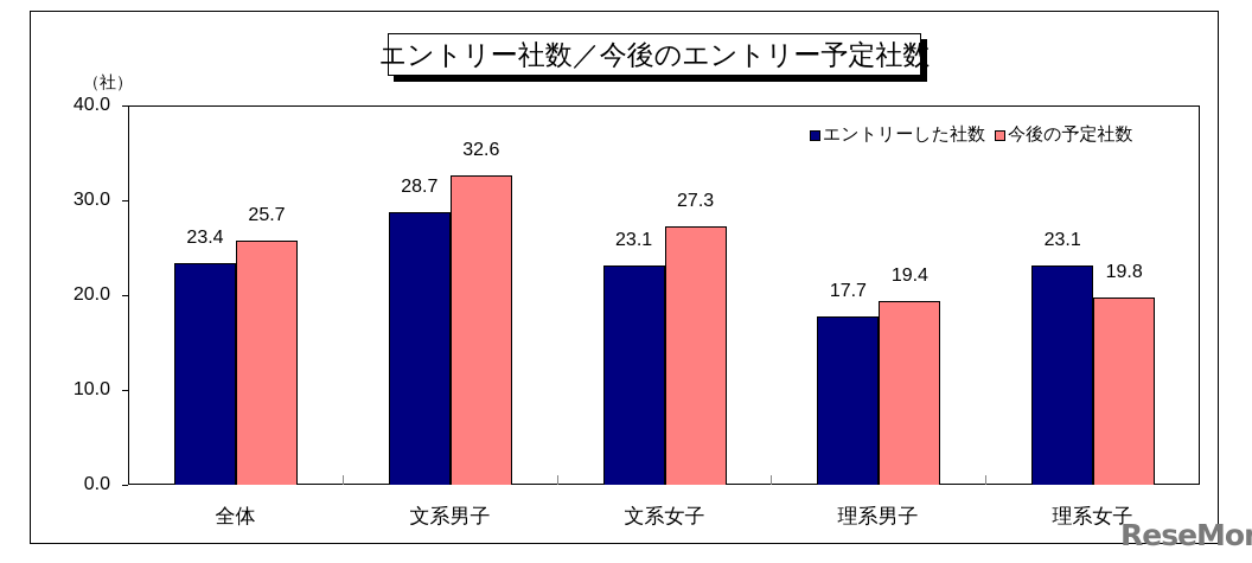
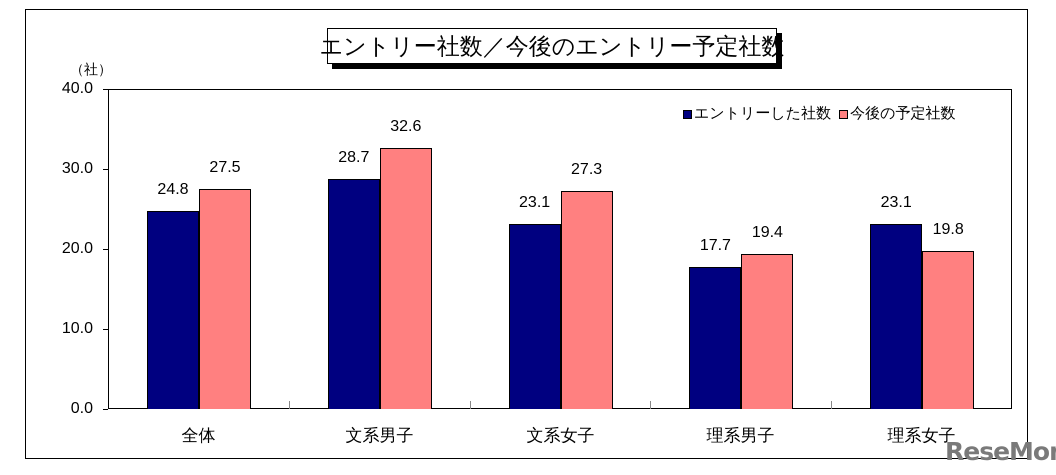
エントリーした社数/全体: 23.4 -> 24.8
今後の予定社数/全体: 25.7 -> 27.5
